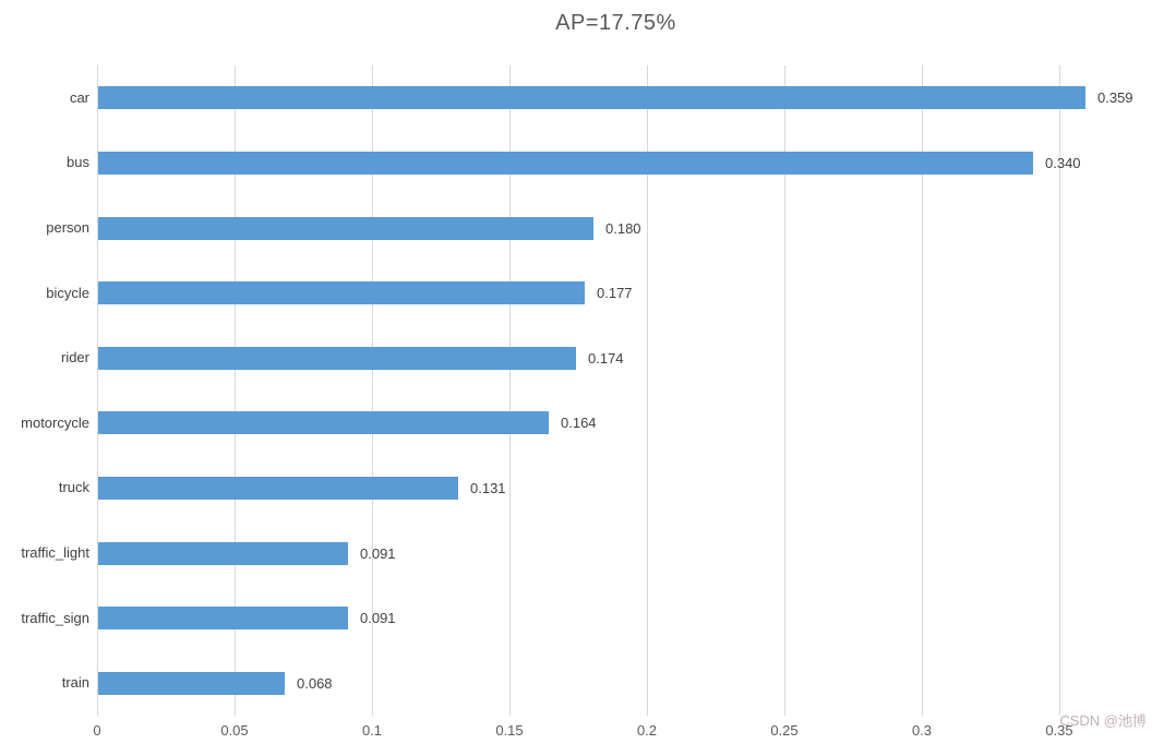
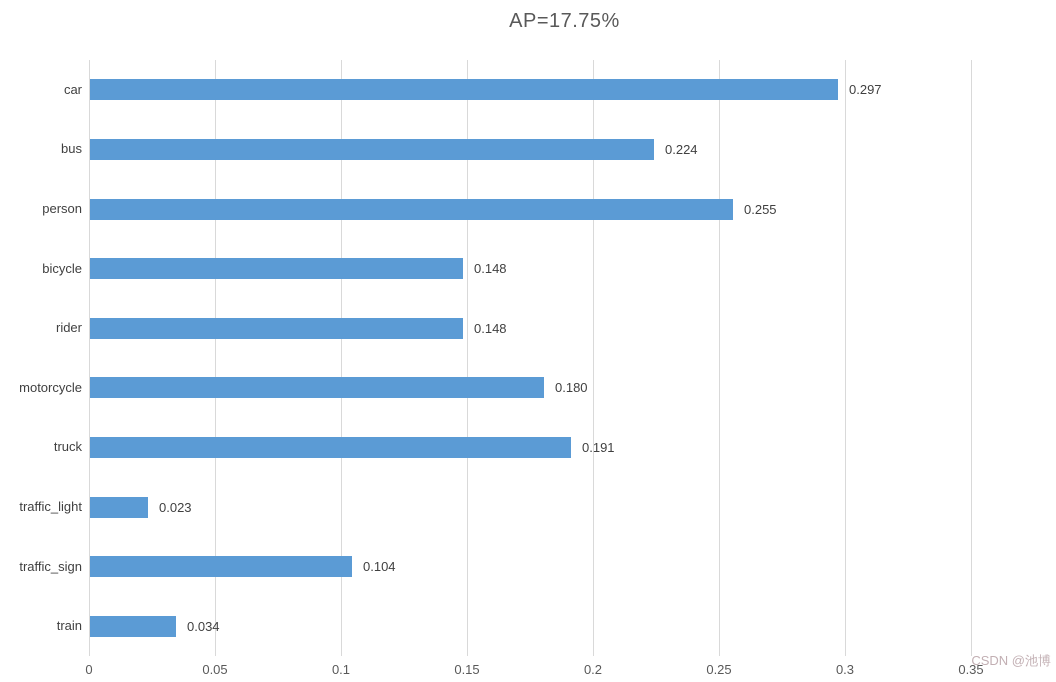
car: 0.359 -> 0.297
bus: 0.340 -> 0.224
person: 0.180 -> 0.255
bicycle: 0.177 -> 0.148
rider: 0.174 -> 0.148
motorcycle: 0.164 -> 0.180
truck: 0.131 -> 0.191
traffic_light: 0.091 -> 0.023
traffic_sign: 0.091 -> 0.104
train: 0.068 -> 0.034
